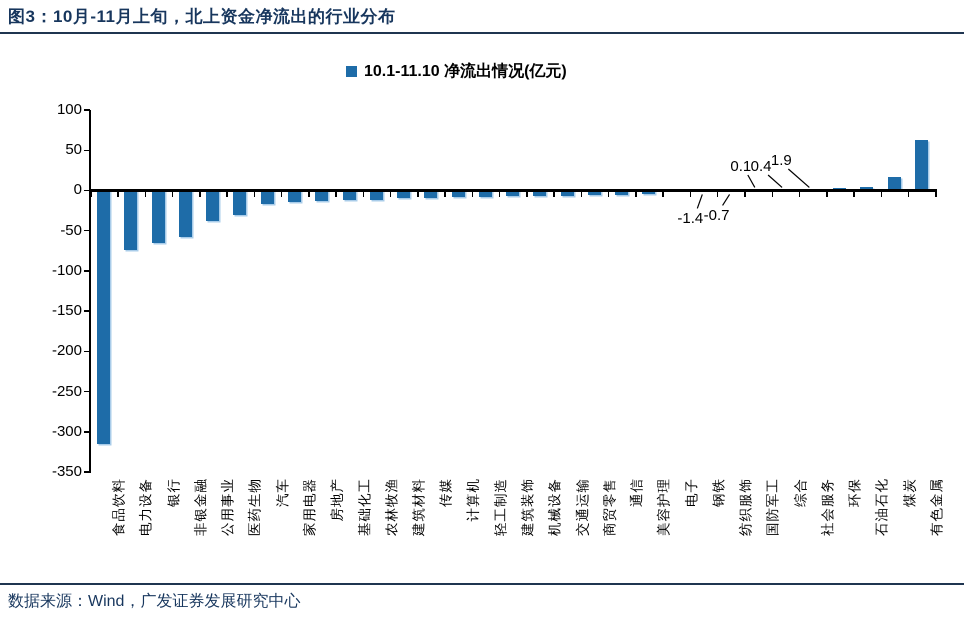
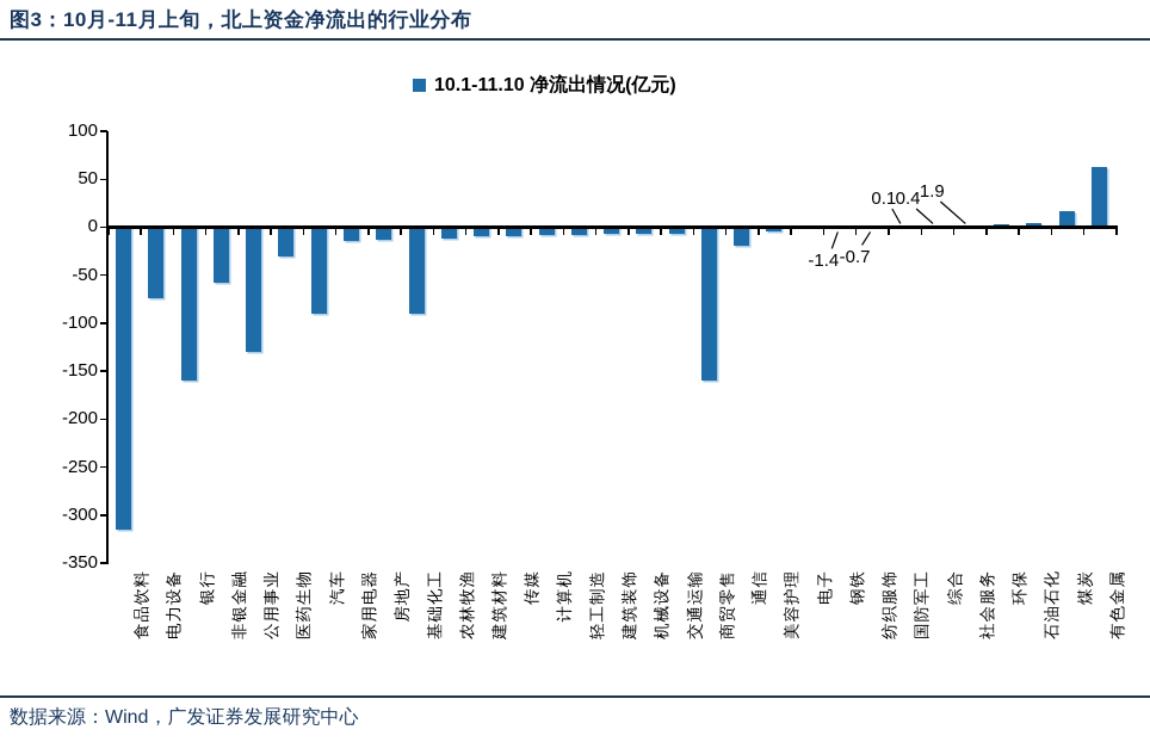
银行: -60 -> -160
公用事业: -40 -> -130
汽车: -20 -> -90
基础化工: -10 -> -90
商贸零售: -10 -> -160
通信: -10 -> -20
